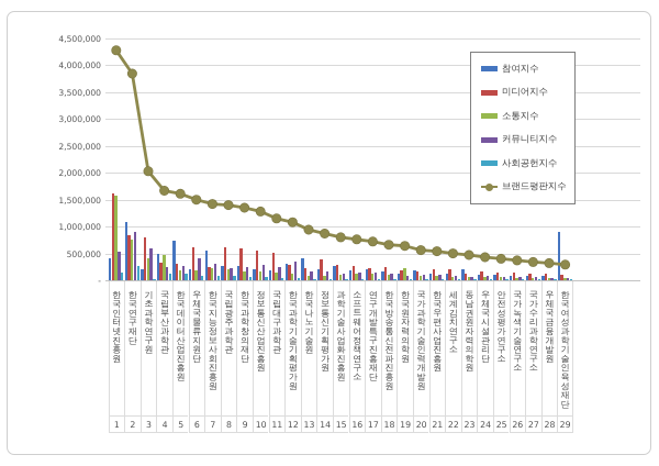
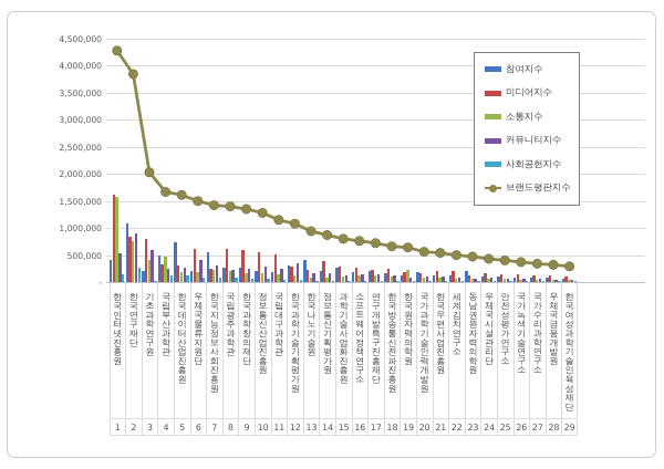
참여지수/한국여성과학기술인육성재단: 900000 -> 100000
